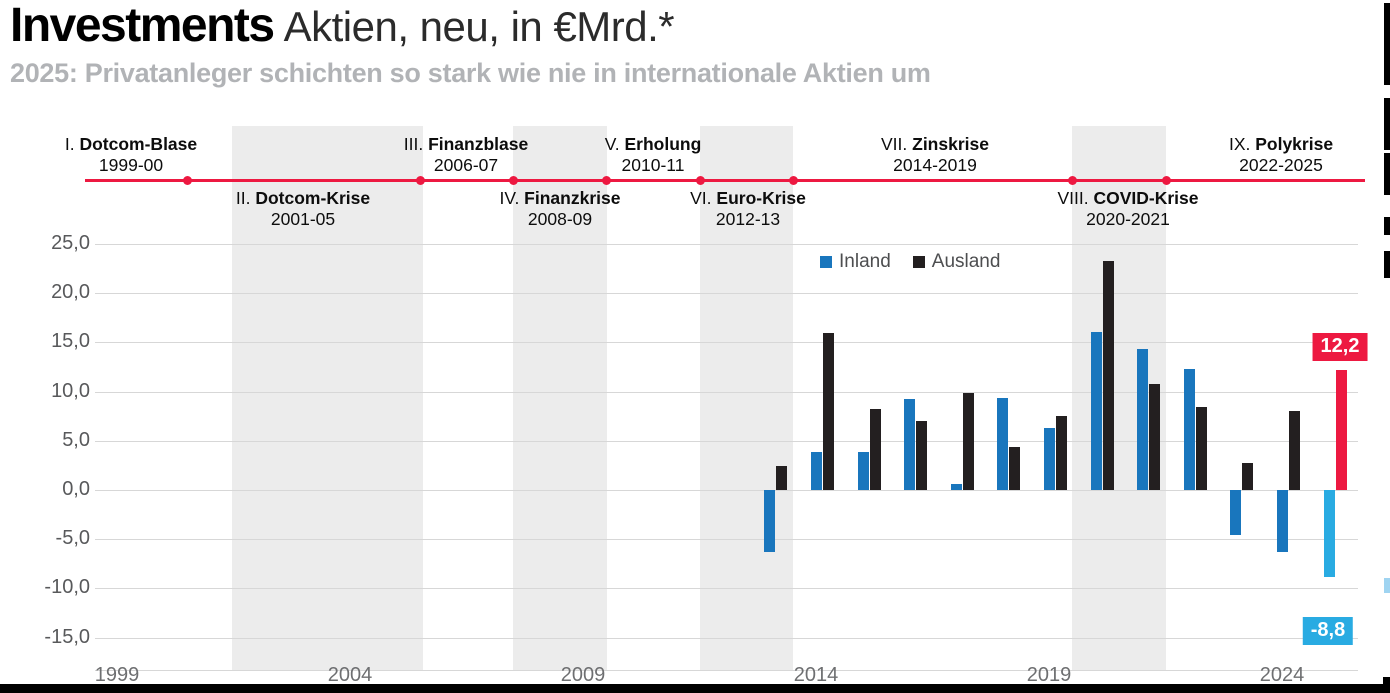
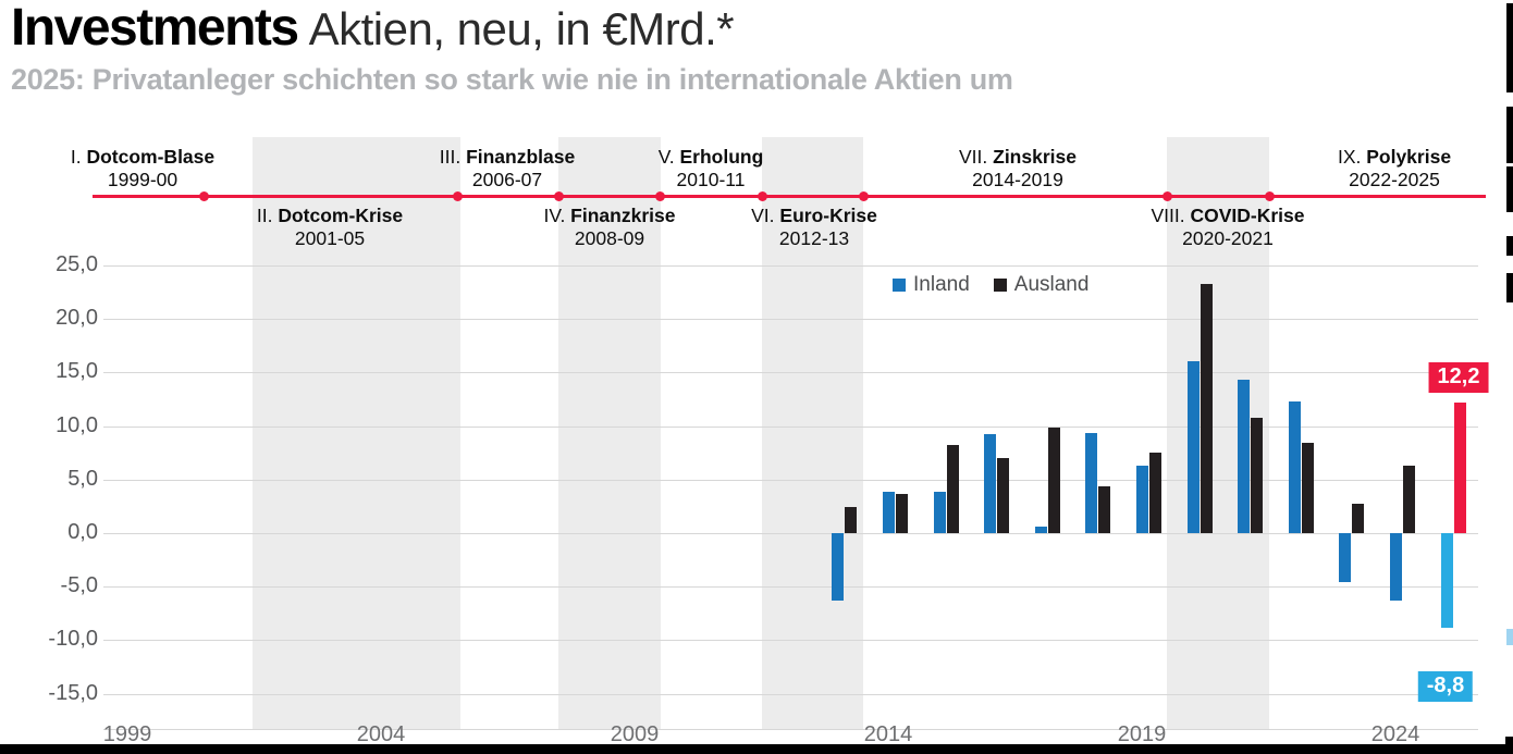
Ausland/2014: 16 -> 4
Ausland/2024: 8 -> 6
